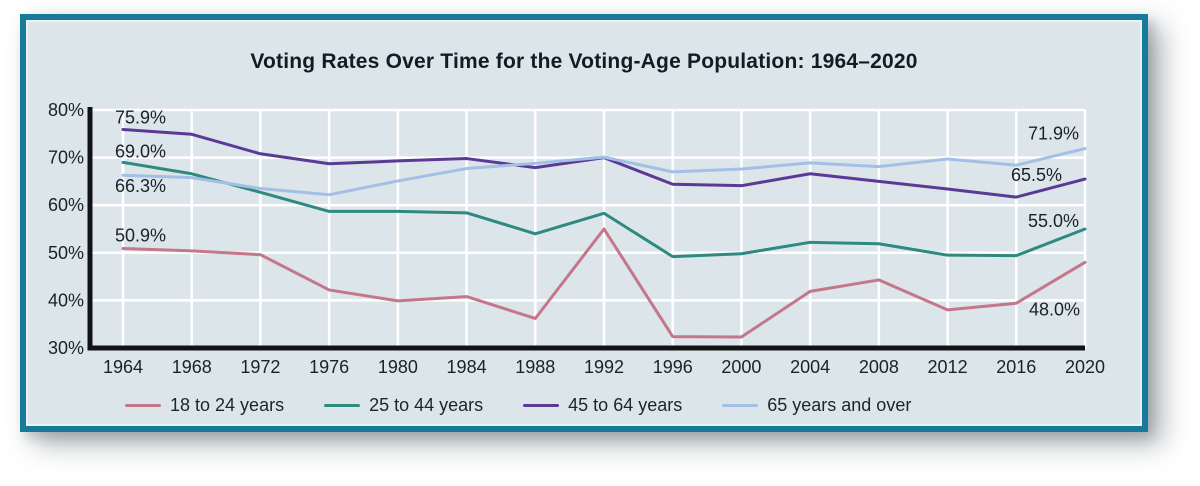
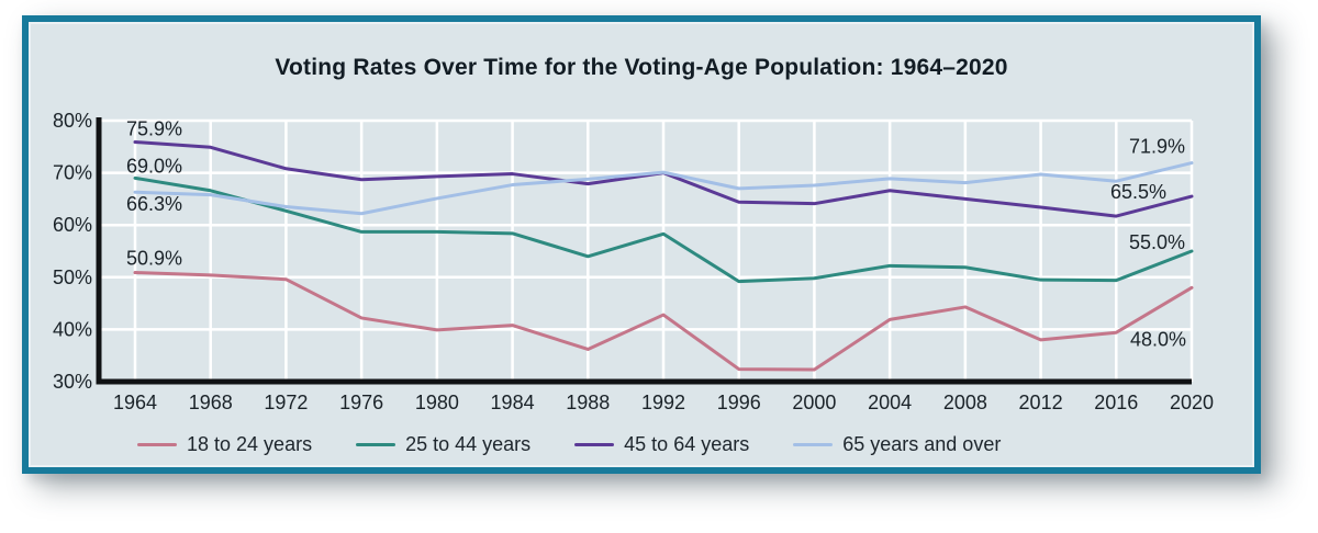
18 to 24 years/1992: 55% -> 43%
